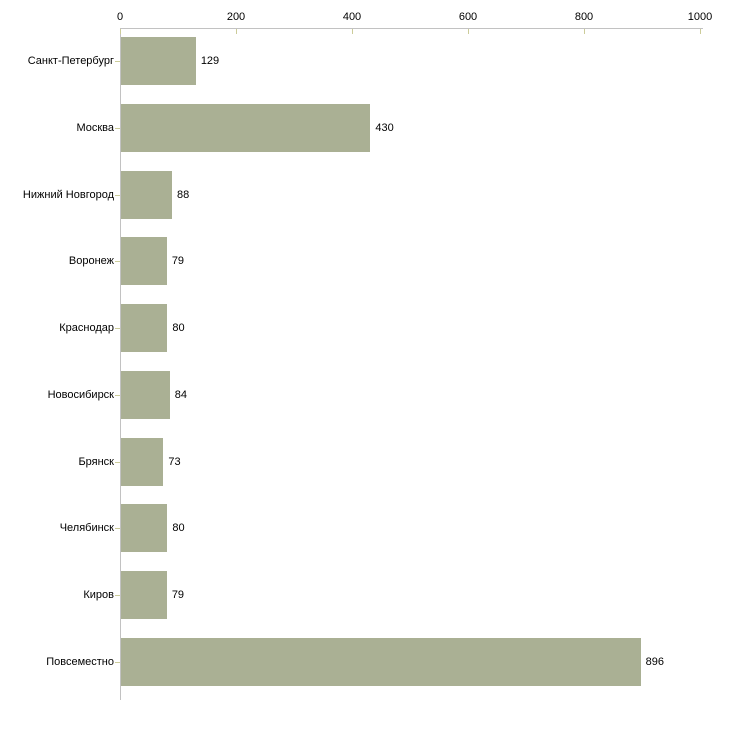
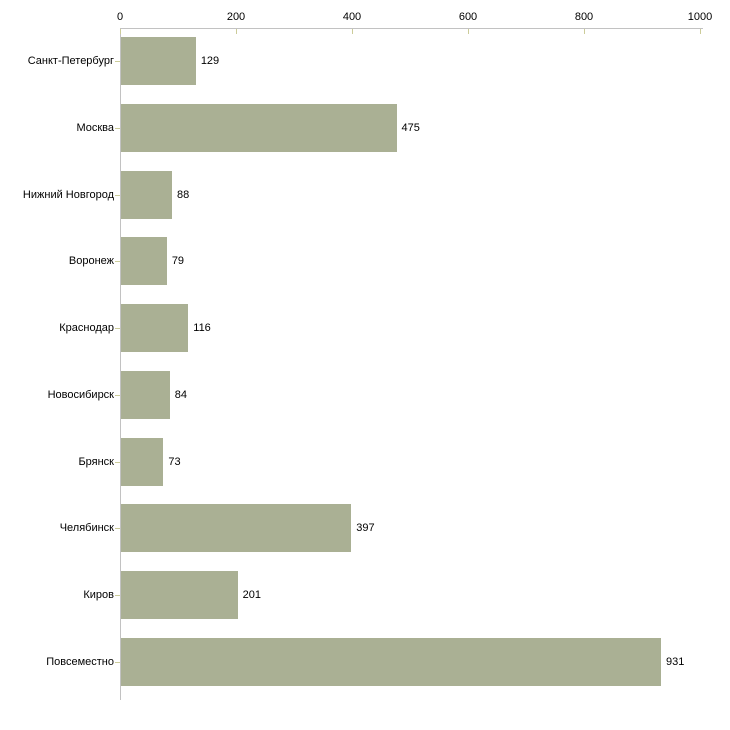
Москва: 430 -> 475
Краснодар: 80 -> 116
Челябинск: 80 -> 397
Киров: 79 -> 201
Повсеместно: 896 -> 931
